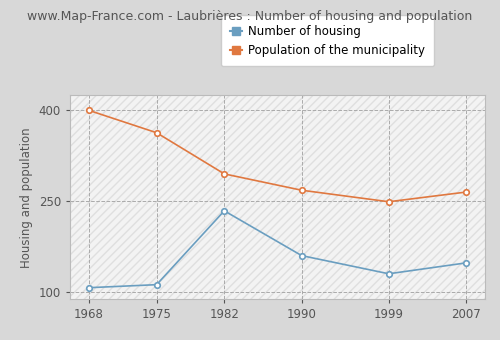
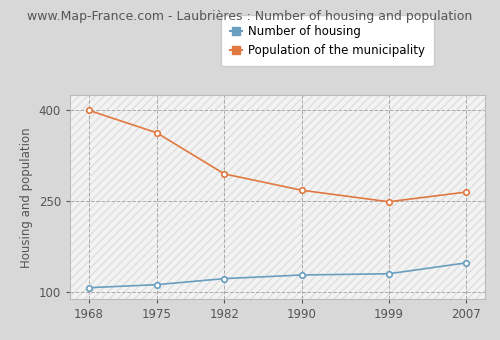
Number of housing/1982: 234 -> 122
Number of housing/1990: 160 -> 128
